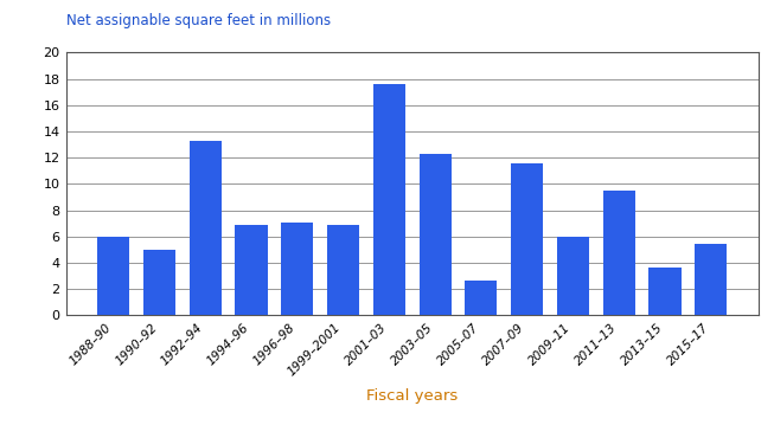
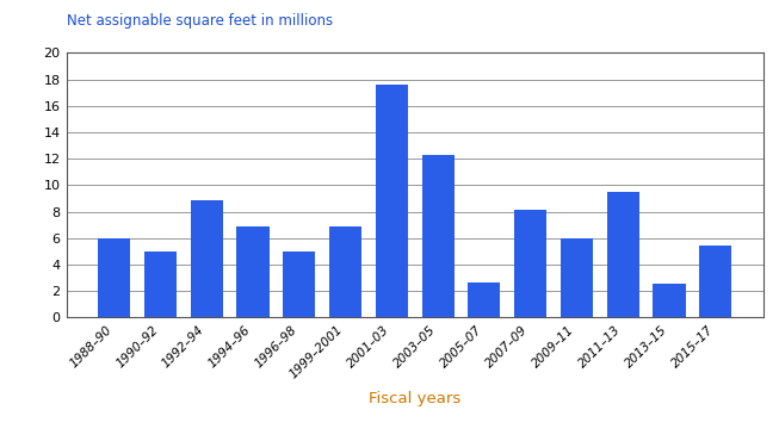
1992–94: 13.3 -> 8.9
1996–98: 7.1 -> 5.0
2007–09: 11.6 -> 8.1
2013–15: 3.6 -> 2.5
